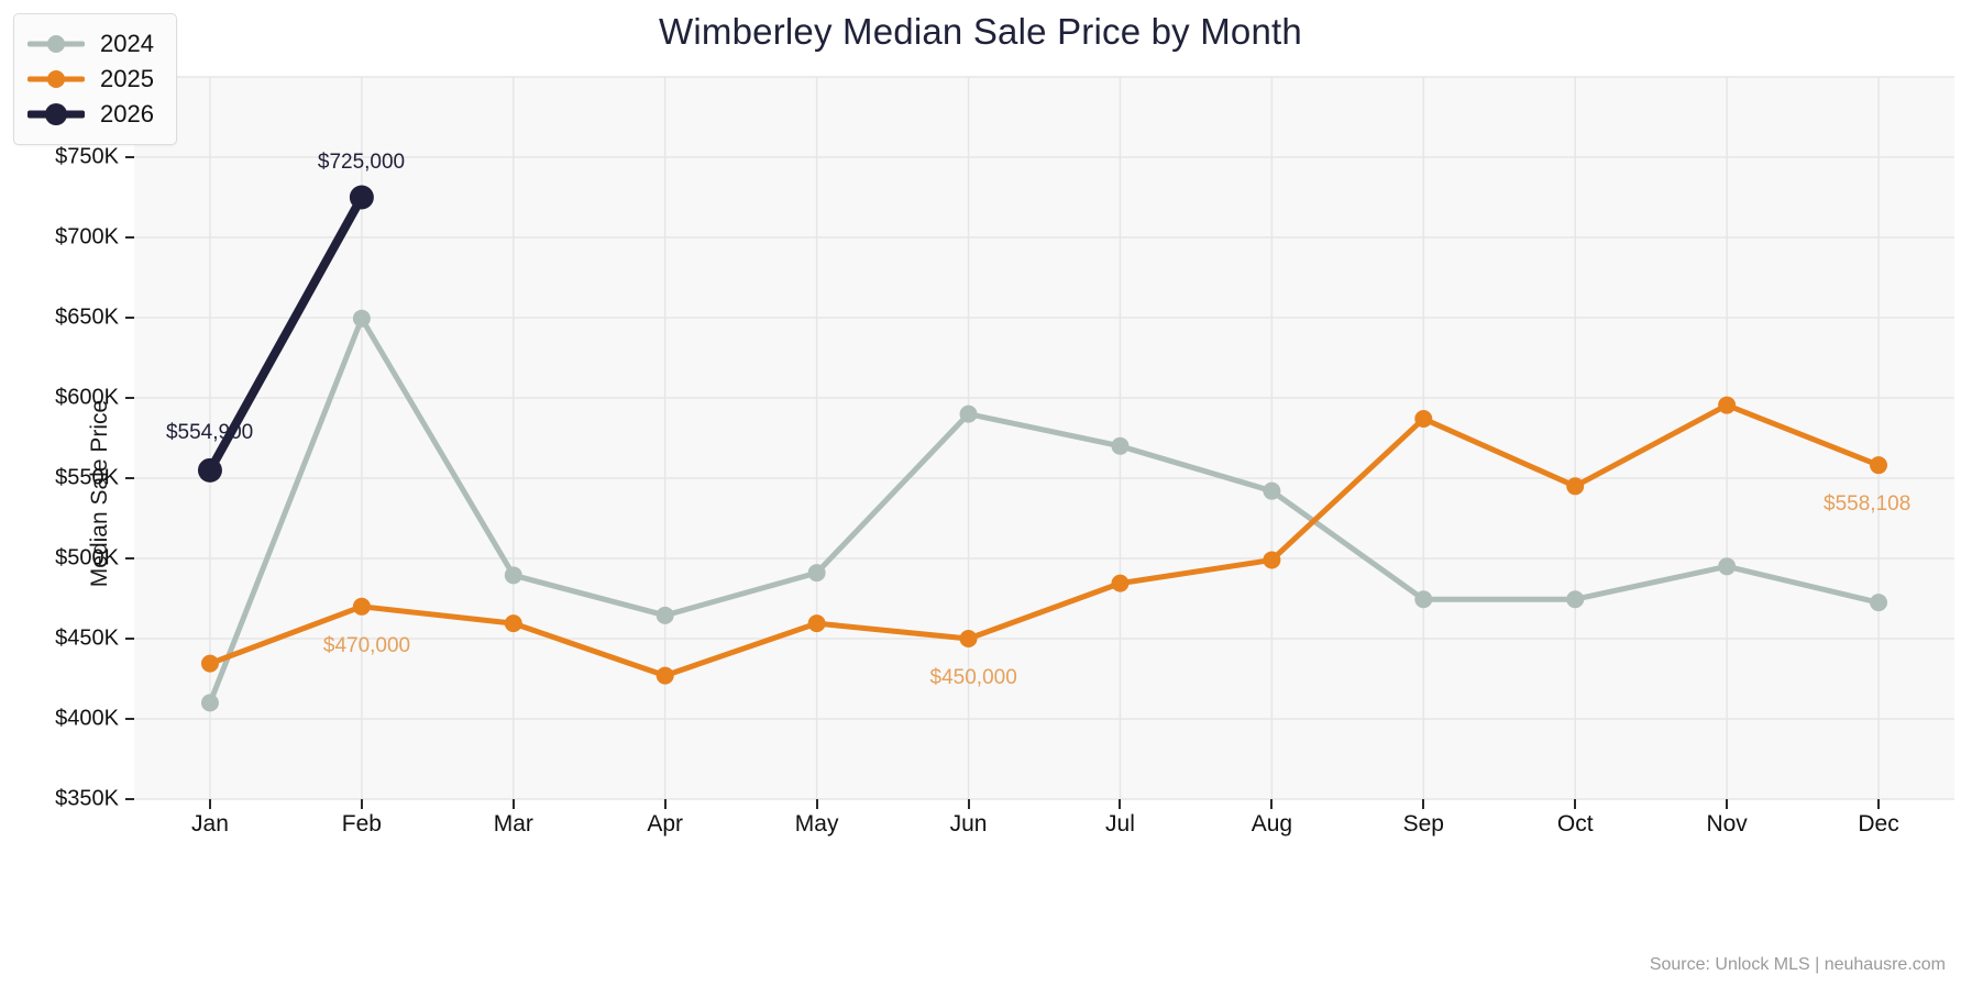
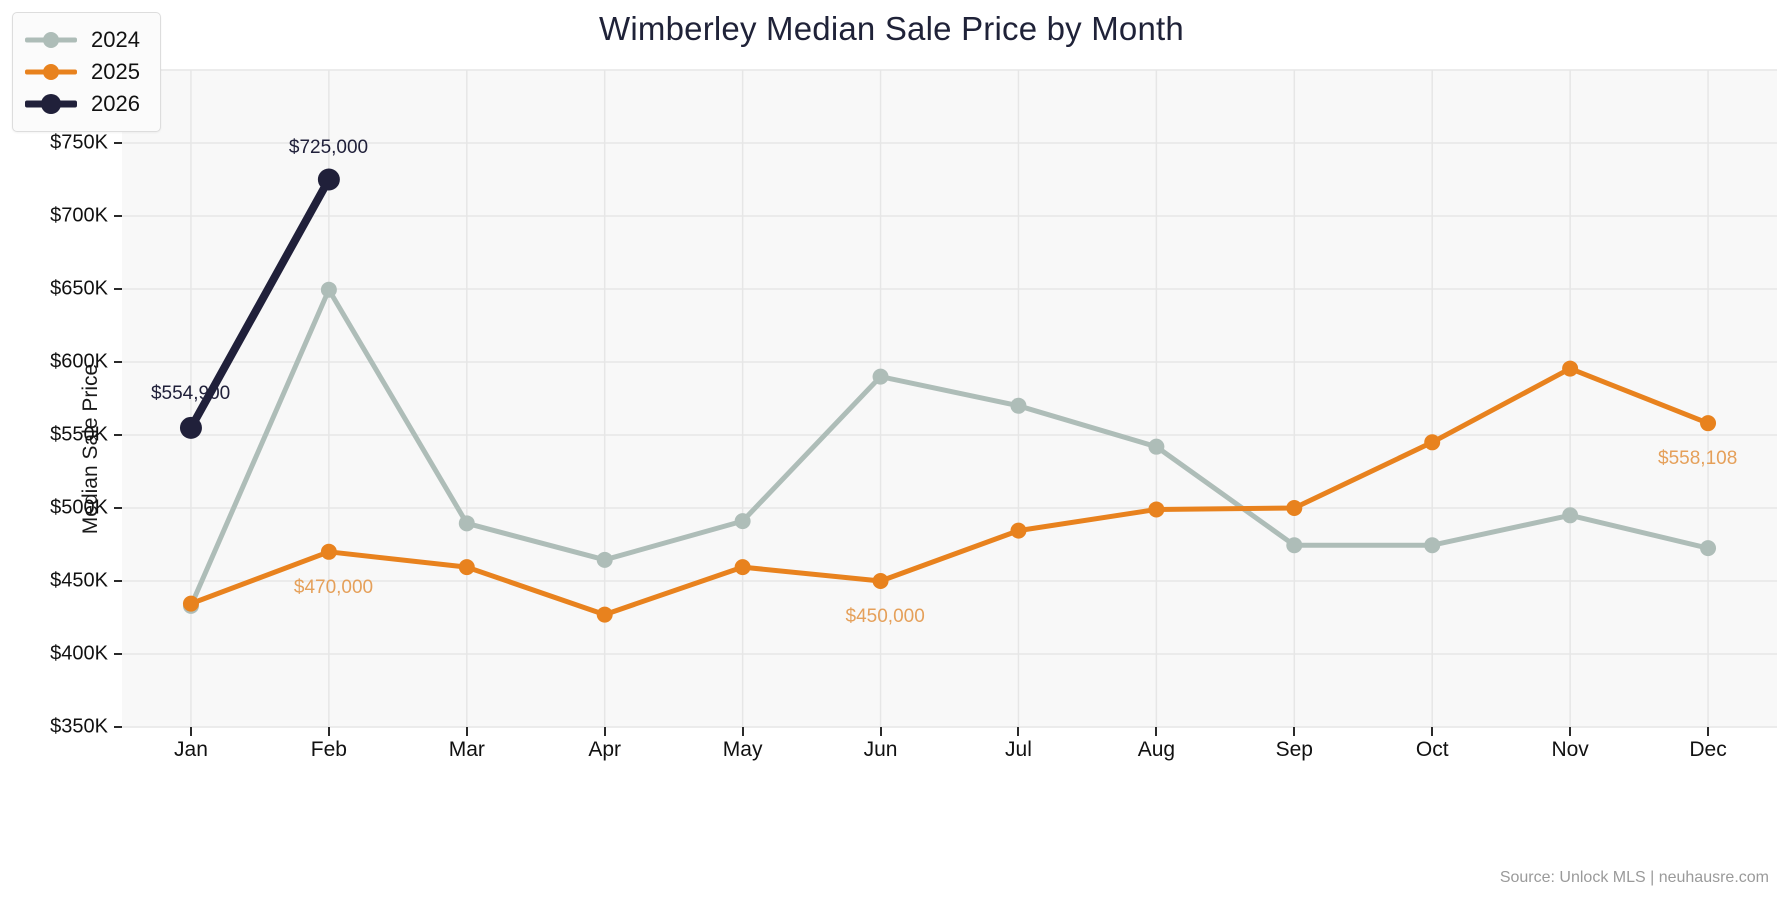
2024/Jan: $410K -> $433K
2025/Sep: $587K -> $500K
